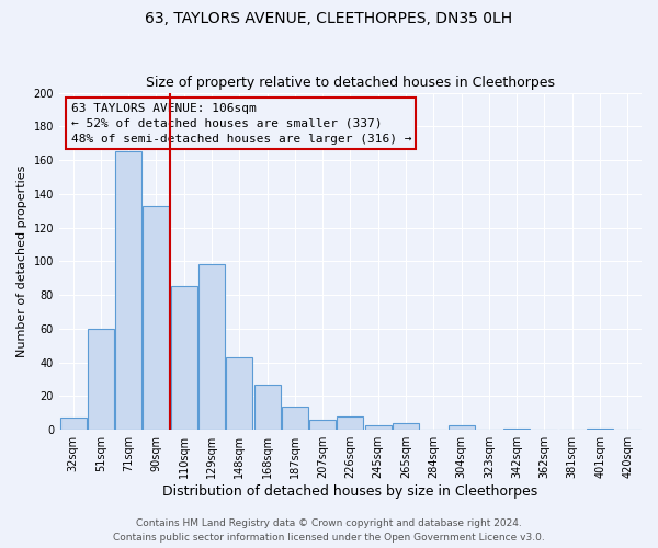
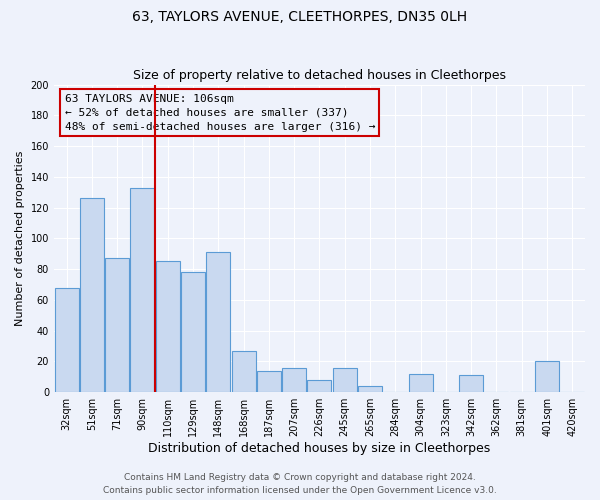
32sqm: 7 -> 68
51sqm: 60 -> 126
71sqm: 165 -> 87
129sqm: 98 -> 78
148sqm: 43 -> 91
207sqm: 6 -> 16
245sqm: 3 -> 16
304sqm: 3 -> 12
342sqm: 1 -> 11
401sqm: 1 -> 20
